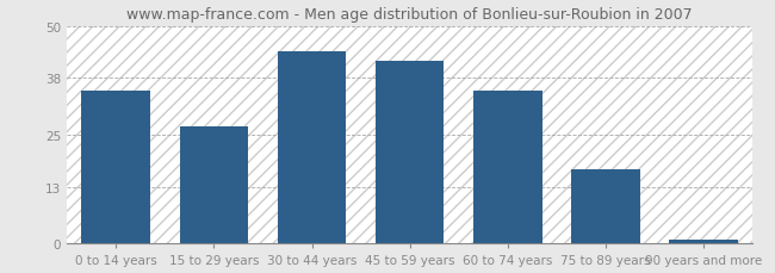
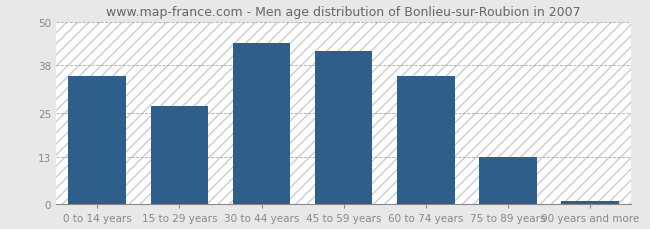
75 to 89 years: 17 -> 13
